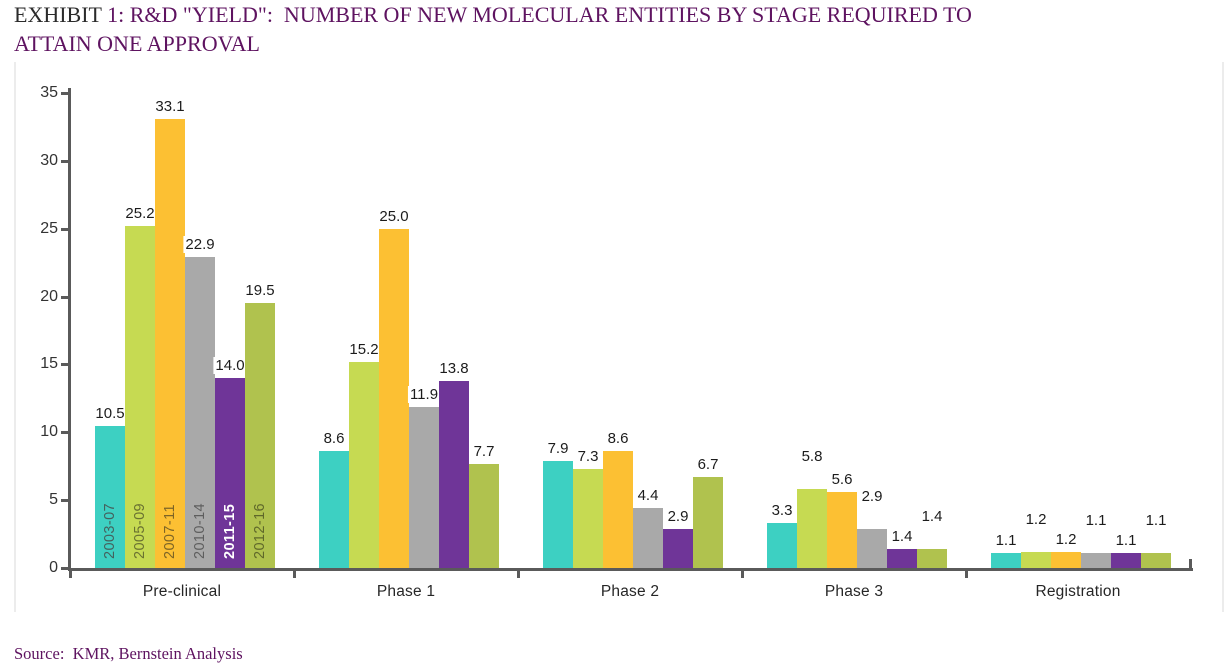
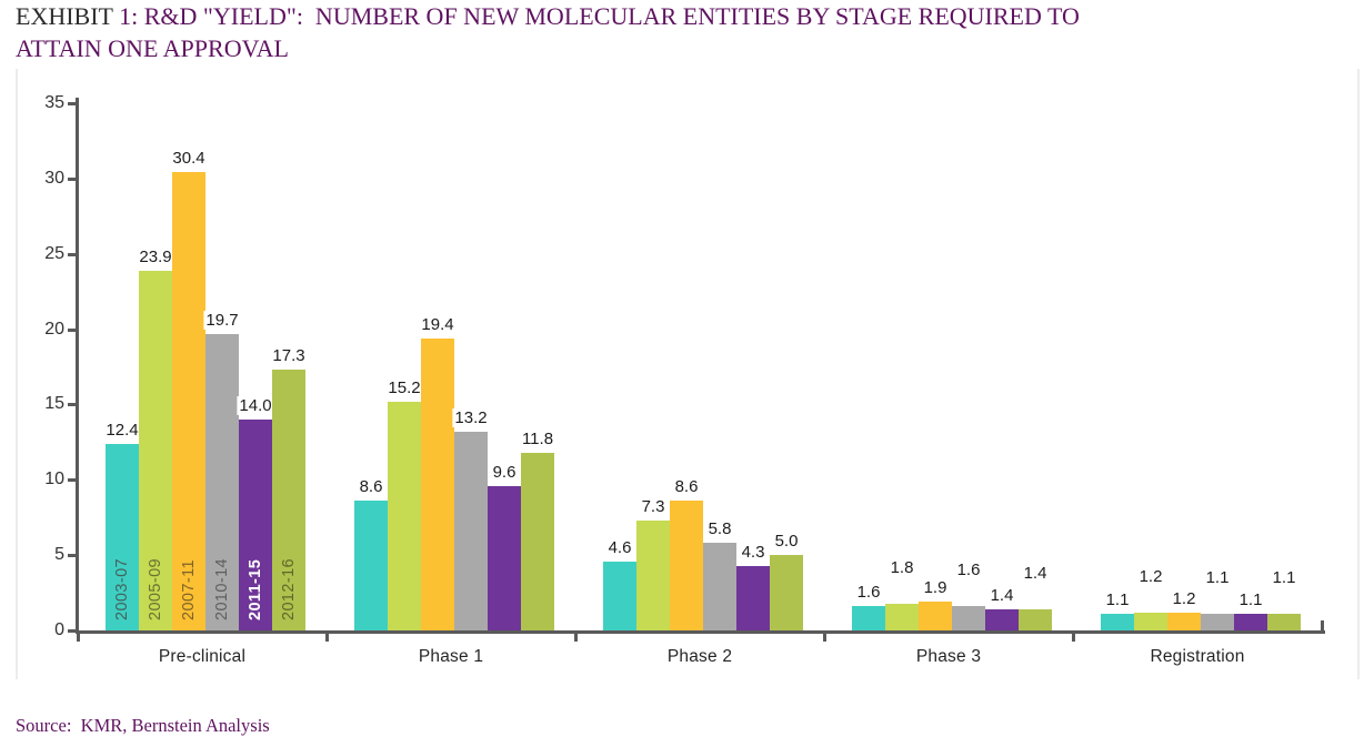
2003-07/Pre-clinical: 10.5 -> 12.4
2005-09/Pre-clinical: 25.2 -> 23.9
2007-11/Pre-clinical: 33.1 -> 30.4
2010-14/Pre-clinical: 22.9 -> 19.7
2012-16/Pre-clinical: 19.5 -> 17.3
2007-11/Phase 1: 25.0 -> 19.4
2010-14/Phase 1: 11.9 -> 13.2
2011-15/Phase 1: 13.8 -> 9.6
2012-16/Phase 1: 7.7 -> 11.8
2003-07/Phase 2: 7.9 -> 4.6
2010-14/Phase 2: 4.4 -> 5.8
2011-15/Phase 2: 2.9 -> 4.3
2012-16/Phase 2: 6.7 -> 5.0
2003-07/Phase 3: 3.3 -> 1.6
2005-09/Phase 3: 5.8 -> 1.8
2007-11/Phase 3: 5.6 -> 1.9
2010-14/Phase 3: 2.9 -> 1.6
